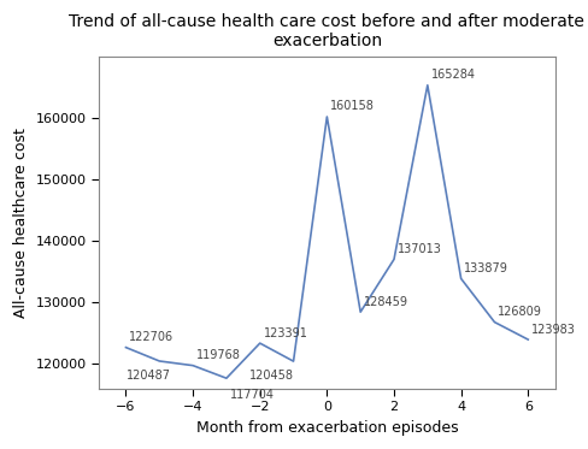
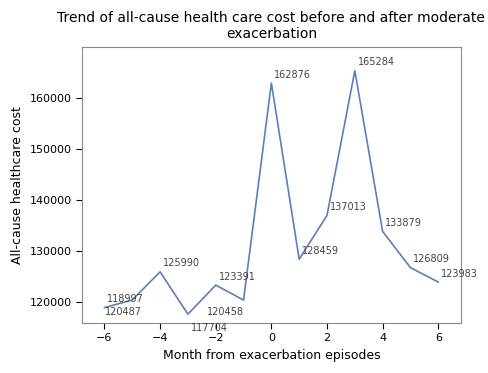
−6: 122706 -> 118997
−4: 119768 -> 125990
0: 160158 -> 162876
